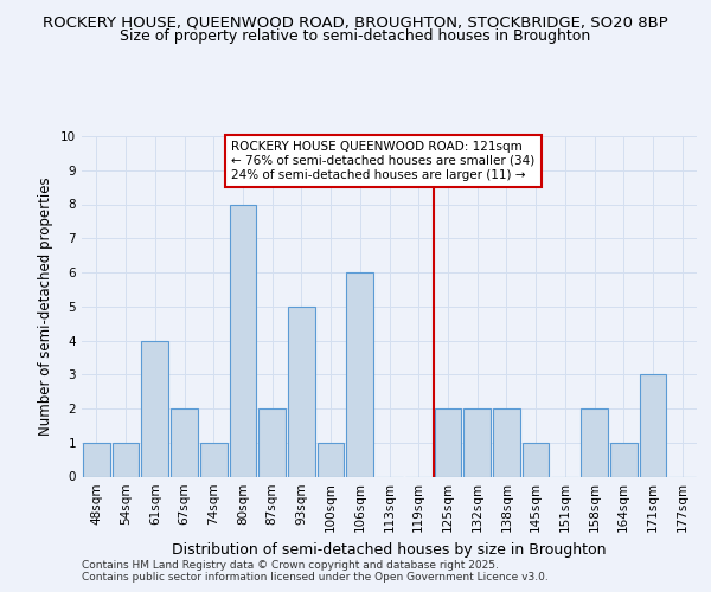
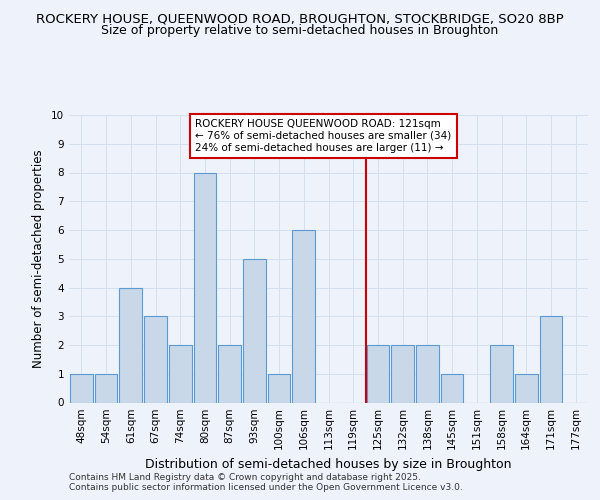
67sqm: 2 -> 3
74sqm: 1 -> 2
